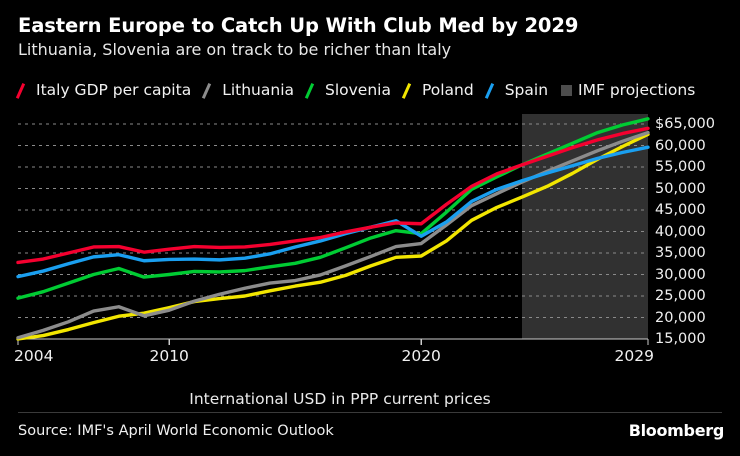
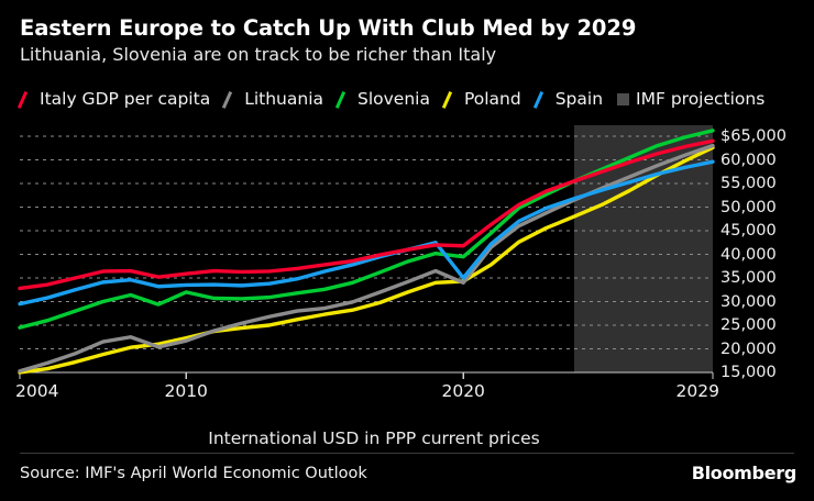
Slovenia/2010: $30000 -> $32000
Lithuania/2020: $37000 -> $34000
Spain/2020: $39000 -> $35000
